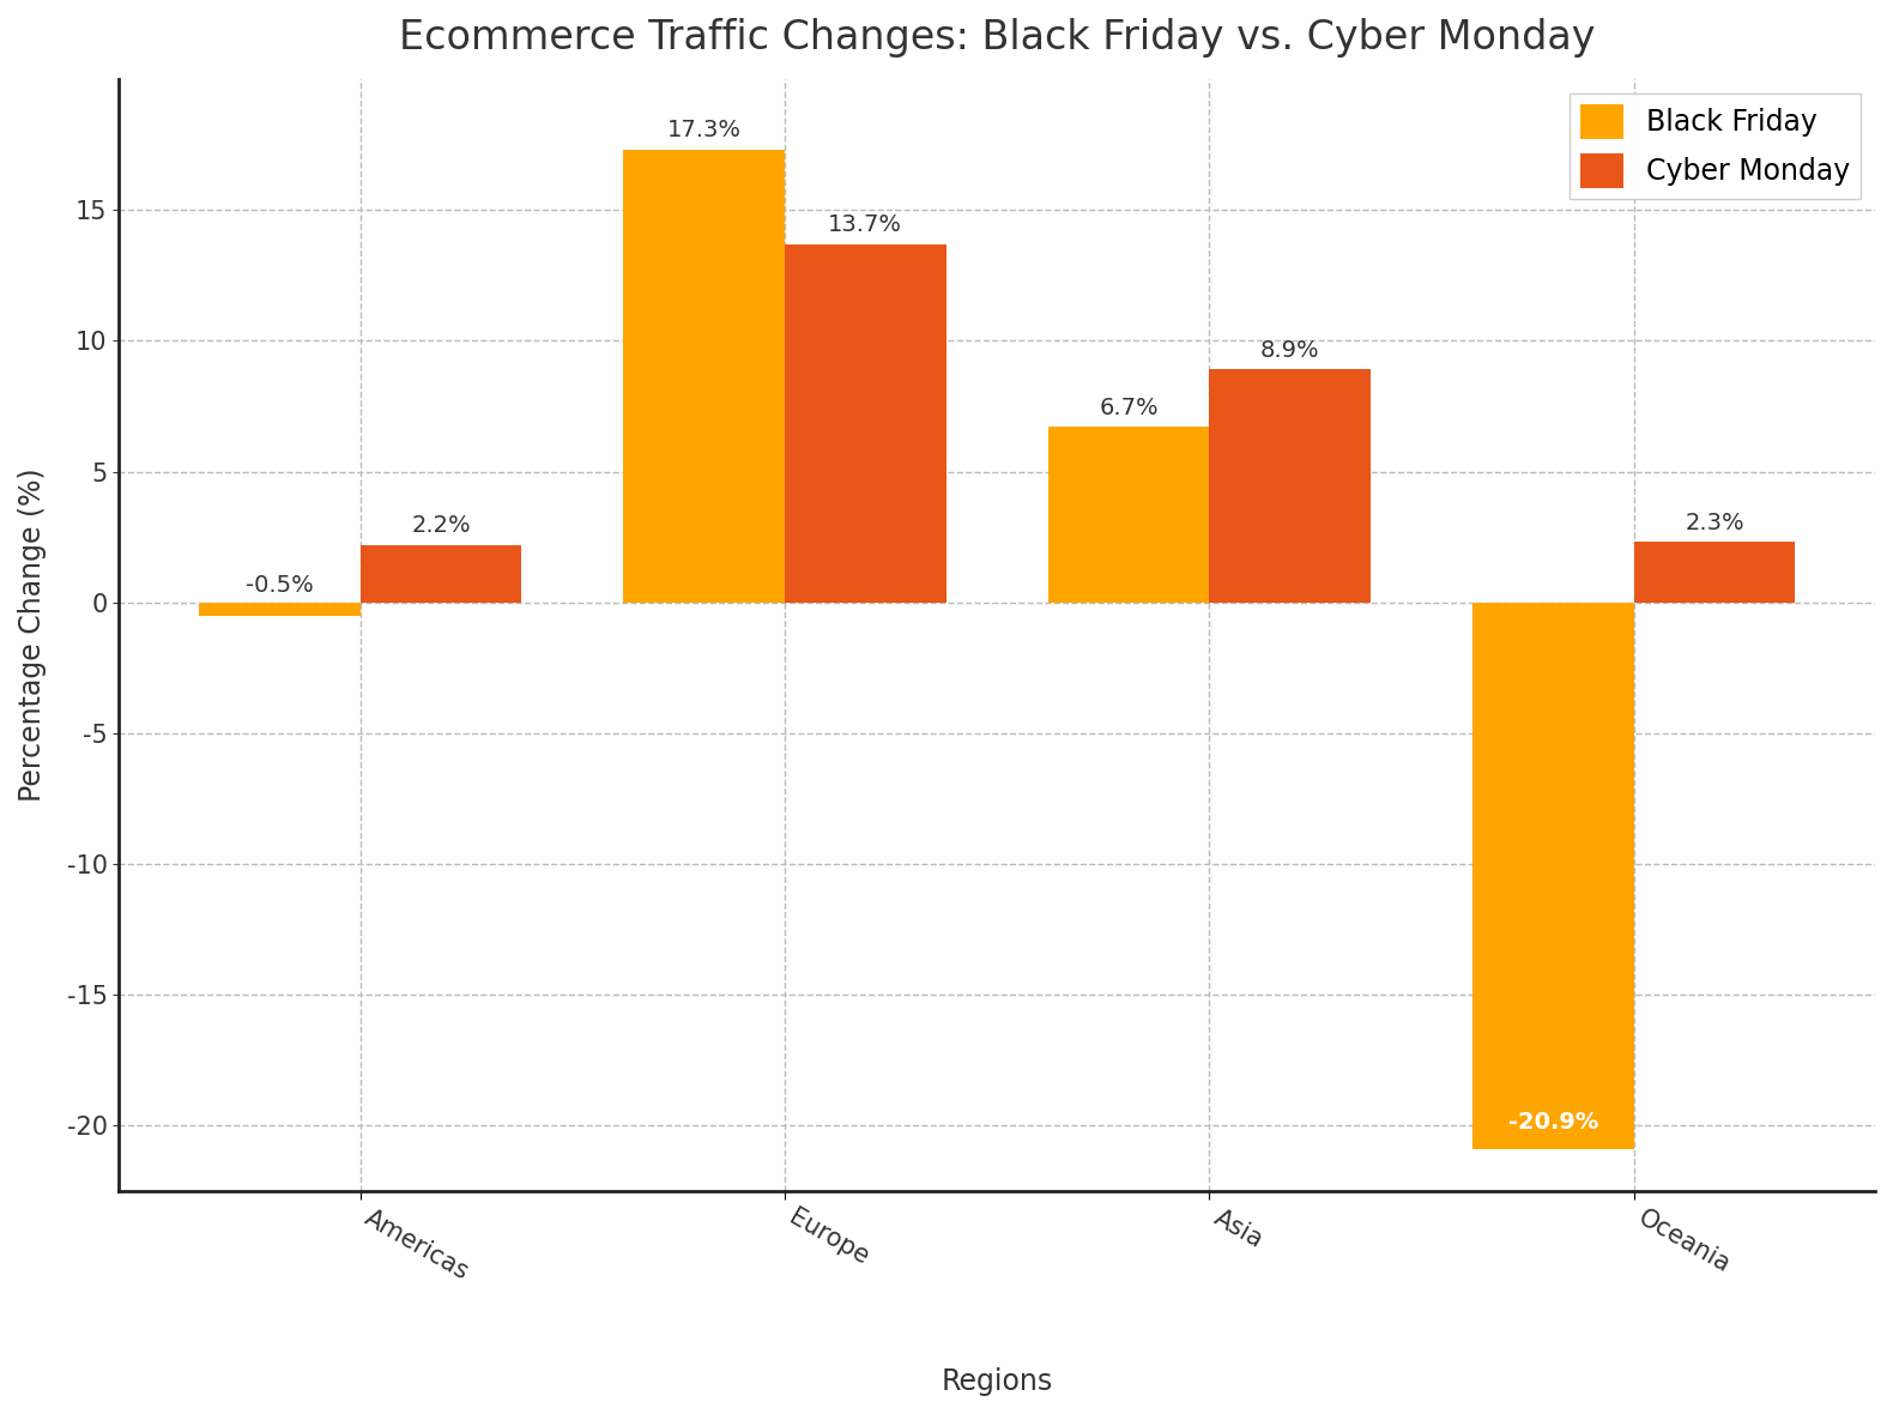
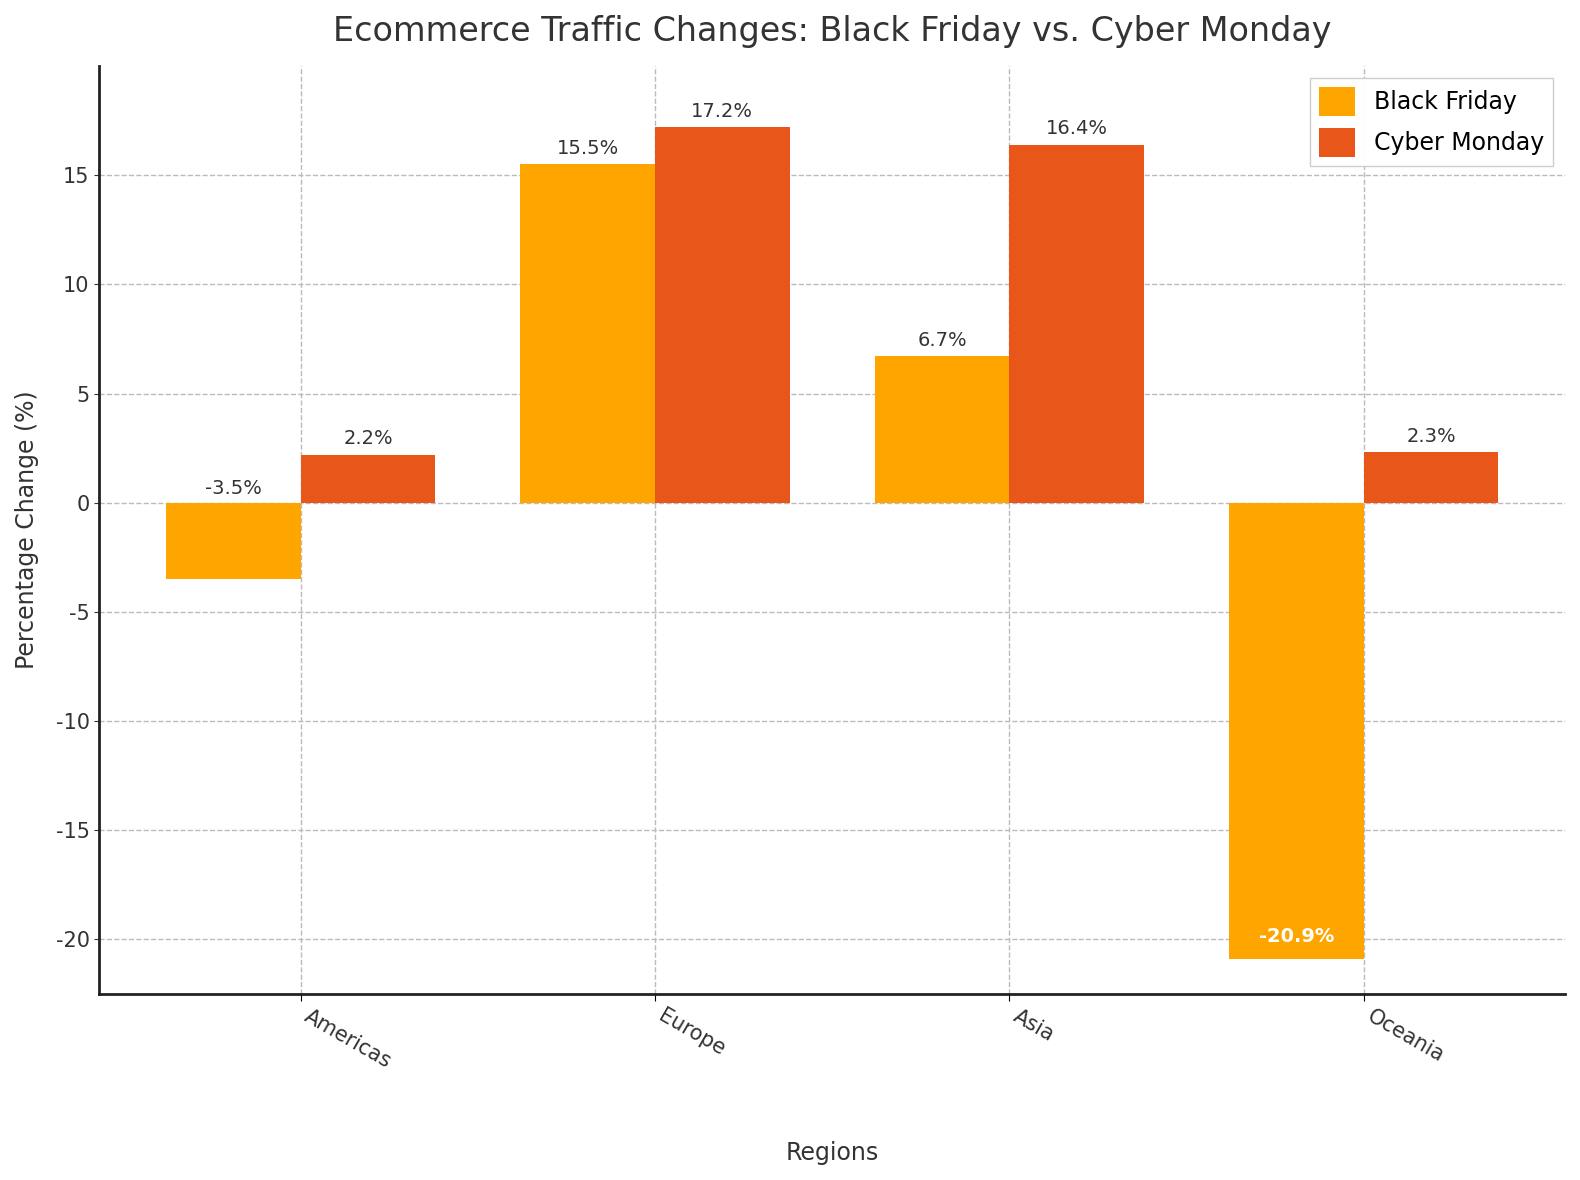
Black Friday/Americas: -0.5% -> -3.5%
Black Friday/Europe: 17.3% -> 15.5%
Cyber Monday/Europe: 13.7% -> 17.2%
Cyber Monday/Asia: 8.9% -> 16.4%
